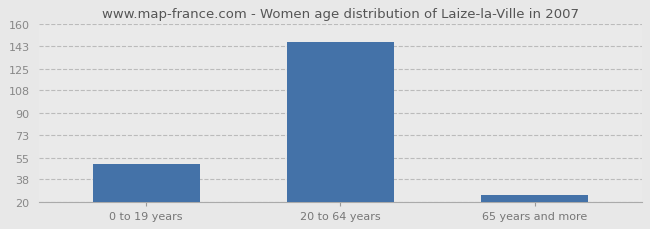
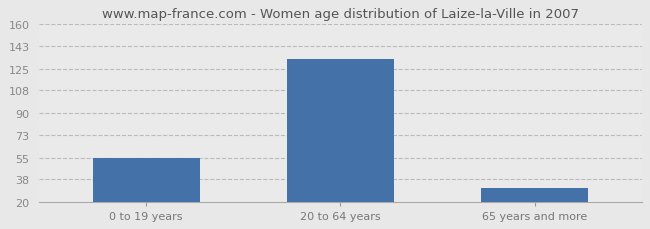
0 to 19 years: 50 -> 55
20 to 64 years: 146 -> 133
65 years and more: 26 -> 31
